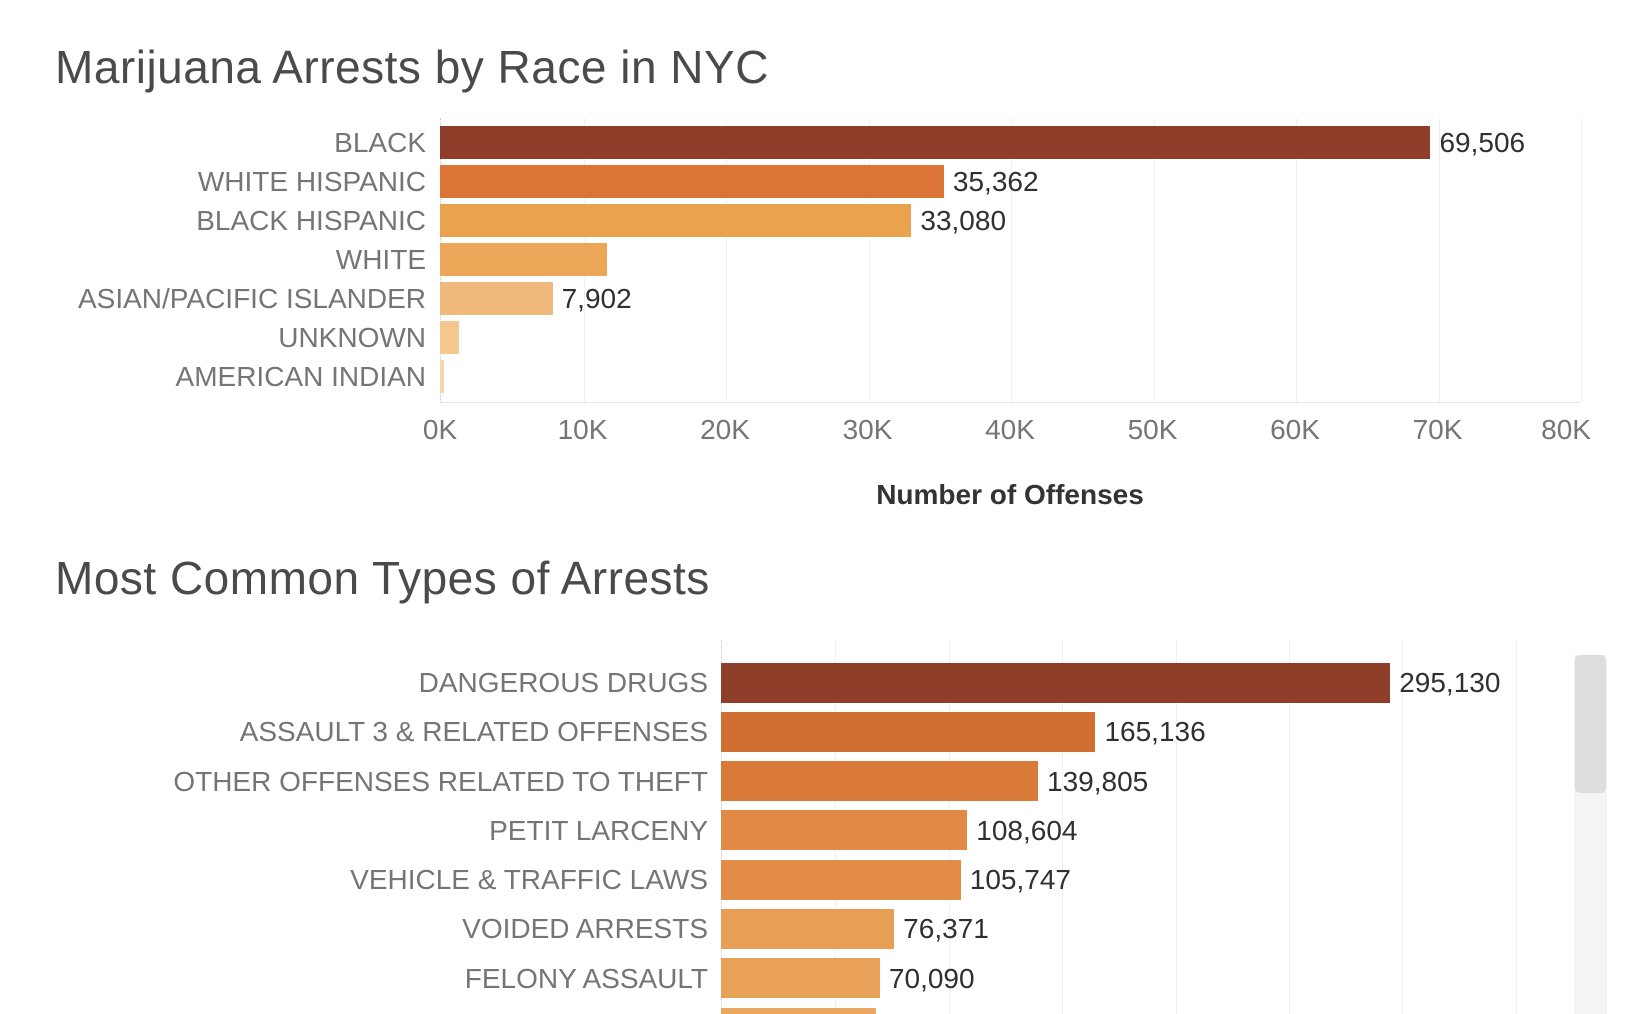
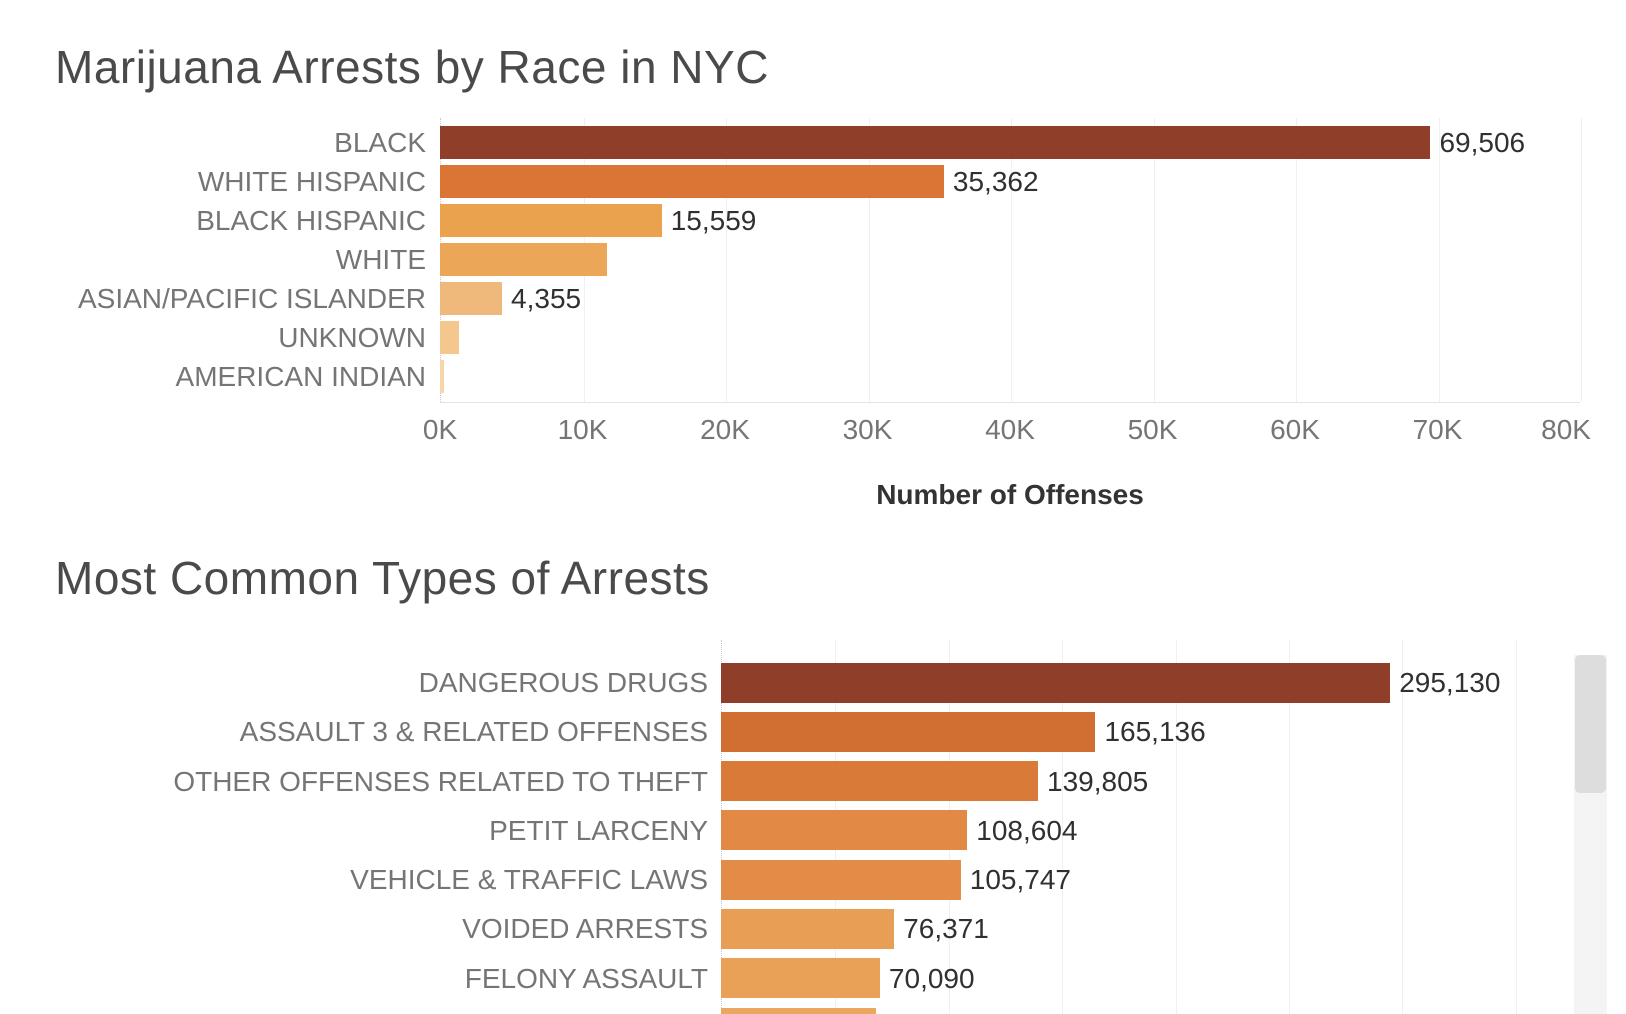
Marijuana Arrests by Race in NYC/BLACK HISPANIC: 33,080 -> 15,559
Marijuana Arrests by Race in NYC/ASIAN/PACIFIC ISLANDER: 7,902 -> 4,355
